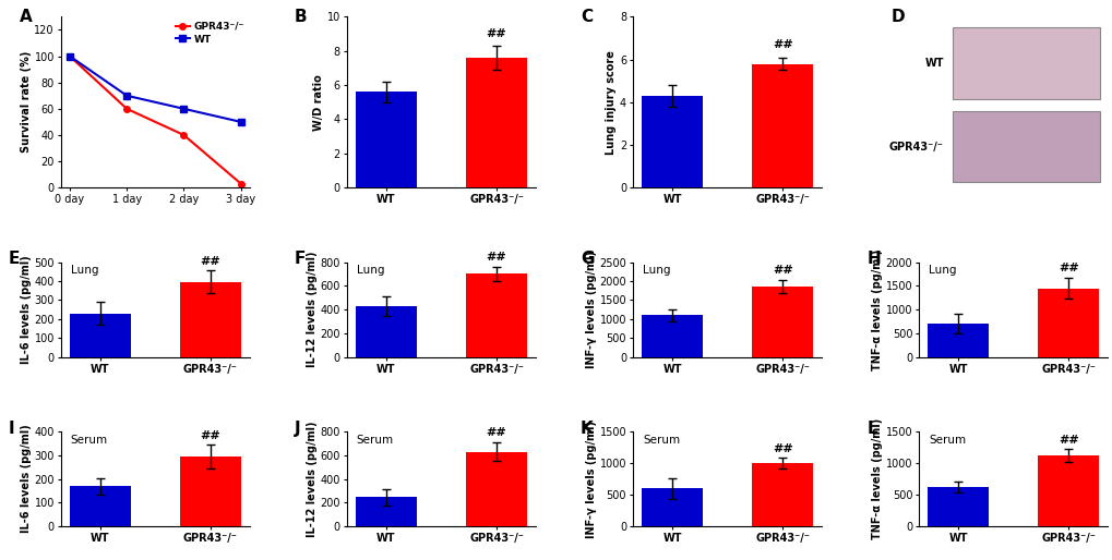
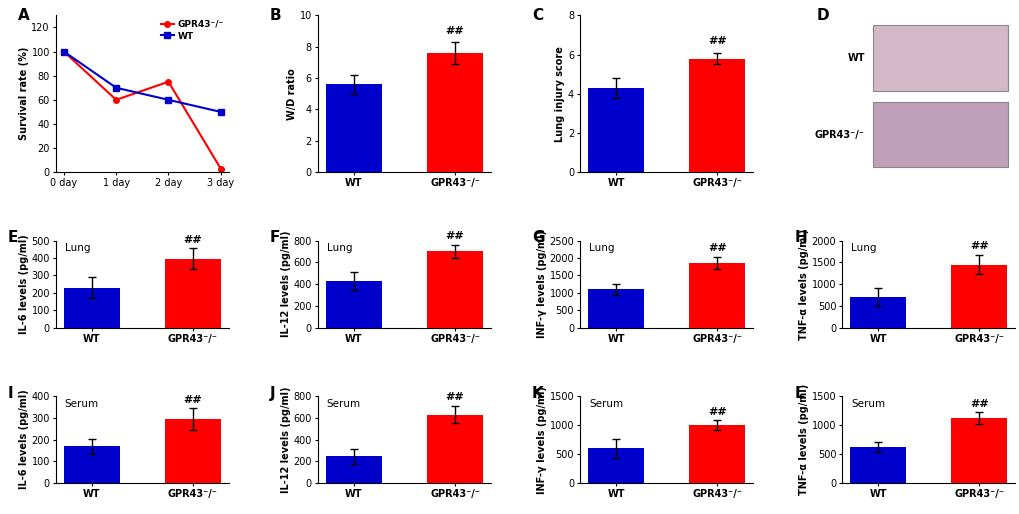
GPR43⁻/⁻/2 day: 40 -> 75
